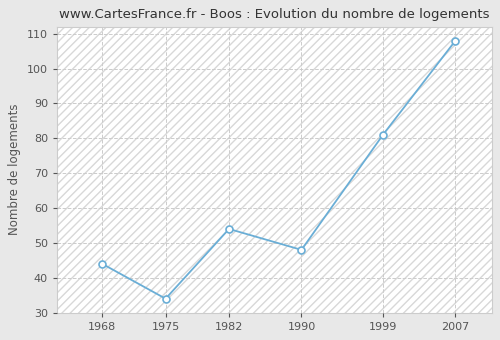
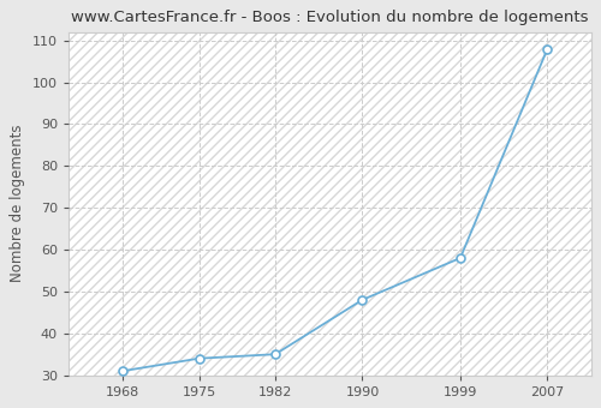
1968: 44 -> 31
1982: 54 -> 35
1999: 81 -> 58
